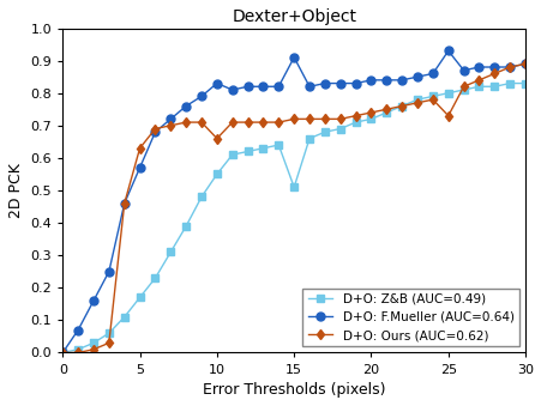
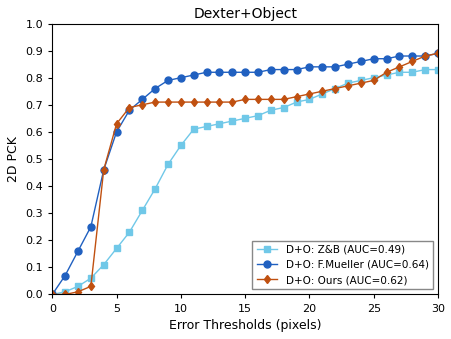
D+O: F.Mueller (AUC=0.64)/5: 0.57 -> 0.60
D+O: F.Mueller (AUC=0.64)/10: 0.83 -> 0.80
D+O: Ours (AUC=0.62)/10: 0.66 -> 0.71
D+O: Z&B (AUC=0.49)/15: 0.51 -> 0.65
D+O: F.Mueller (AUC=0.64)/15: 0.91 -> 0.82
D+O: F.Mueller (AUC=0.64)/25: 0.93 -> 0.87
D+O: Ours (AUC=0.62)/25: 0.73 -> 0.79
